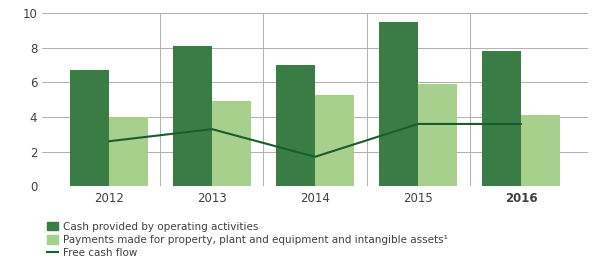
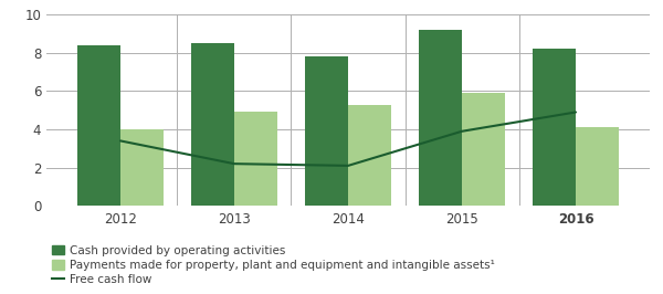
Cash provided by operating activities/2012: 6.7 -> 8.4
Free cash flow/2012: 2.6 -> 3.4
Cash provided by operating activities/2013: 8.1 -> 8.5
Free cash flow/2013: 3.3 -> 2.2
Cash provided by operating activities/2014: 7.0 -> 7.8
Free cash flow/2014: 1.7 -> 2.1
Cash provided by operating activities/2015: 9.5 -> 9.2
Free cash flow/2015: 3.6 -> 3.9
Cash provided by operating activities/2016: 7.8 -> 8.2
Free cash flow/2016: 3.6 -> 4.9
